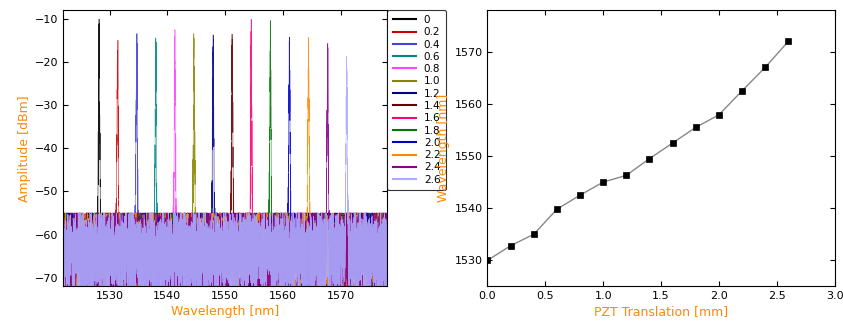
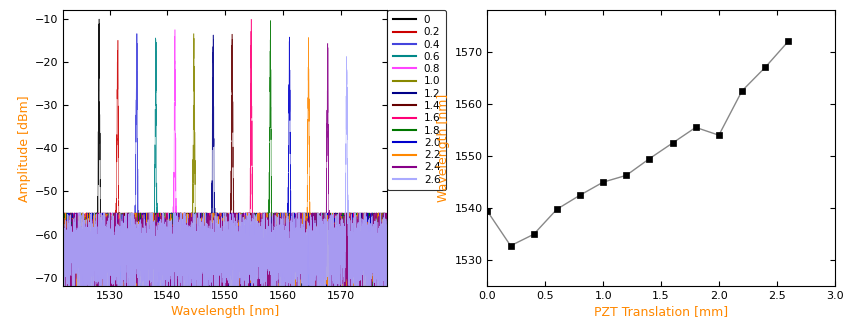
0.0: 1530.0 -> 1539.4
2.0: 1557.9 -> 1554.0
